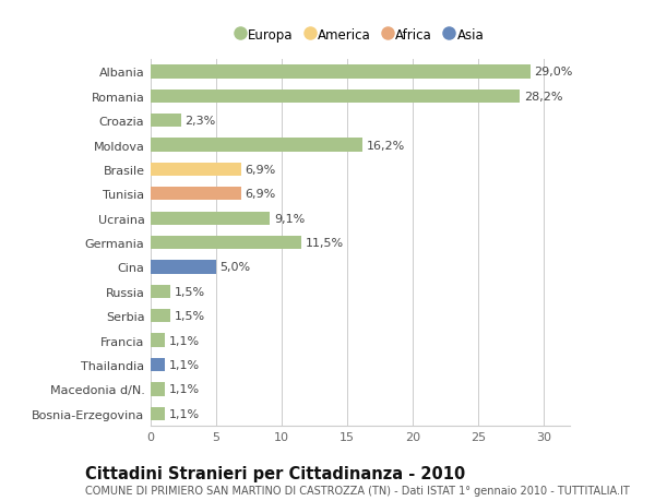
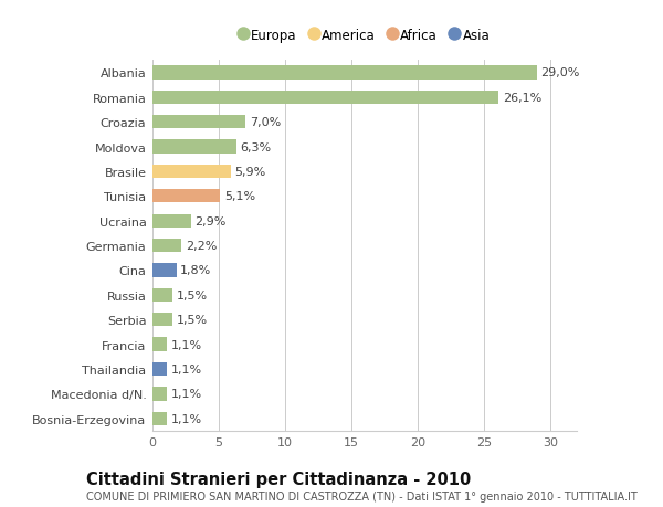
Romania: 28,2% -> 26,1%
Croazia: 2,3% -> 7,0%
Moldova: 16,2% -> 6,3%
Brasile: 6,9% -> 5,9%
Tunisia: 6,9% -> 5,1%
Ucraina: 9,1% -> 2,9%
Germania: 11,5% -> 2,2%
Cina: 5,0% -> 1,8%
